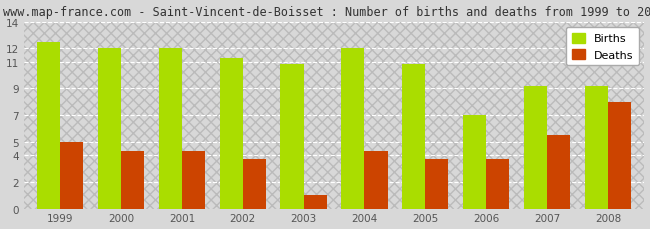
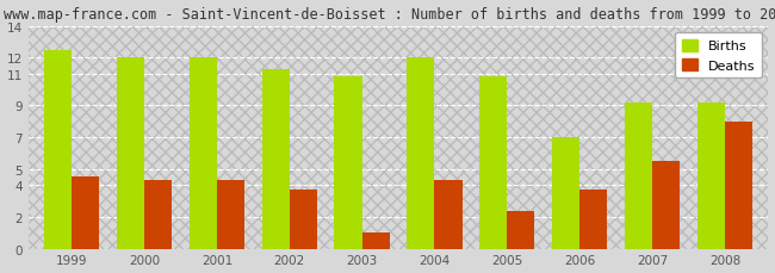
Deaths/1999: 5.0 -> 4.5
Deaths/2005: 3.7 -> 2.4
